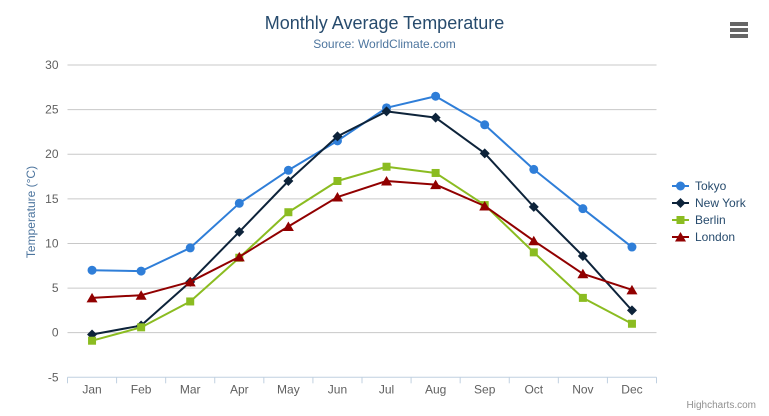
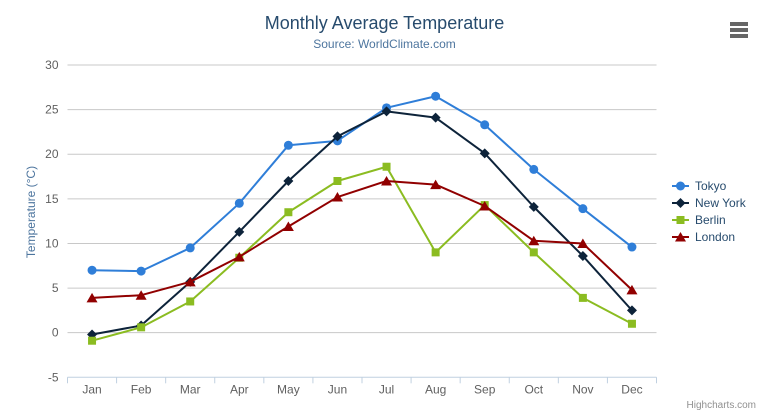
Tokyo/May: 18 -> 21
Berlin/Aug: 18 -> 9
London/Nov: 7 -> 10
